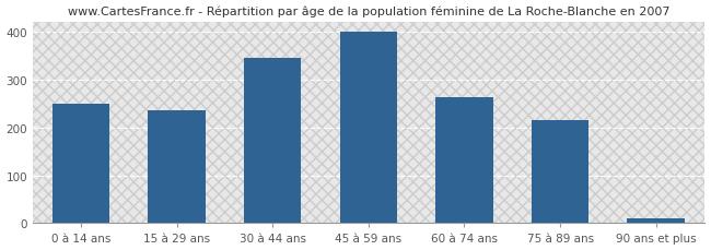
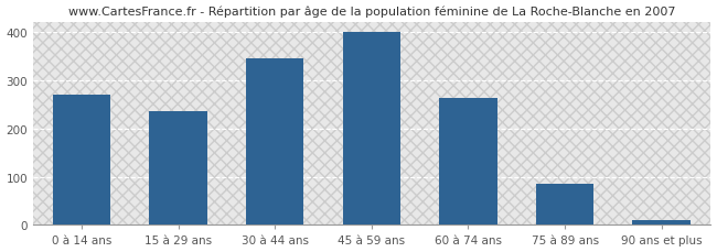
0 à 14 ans: 250 -> 270
75 à 89 ans: 215 -> 85
